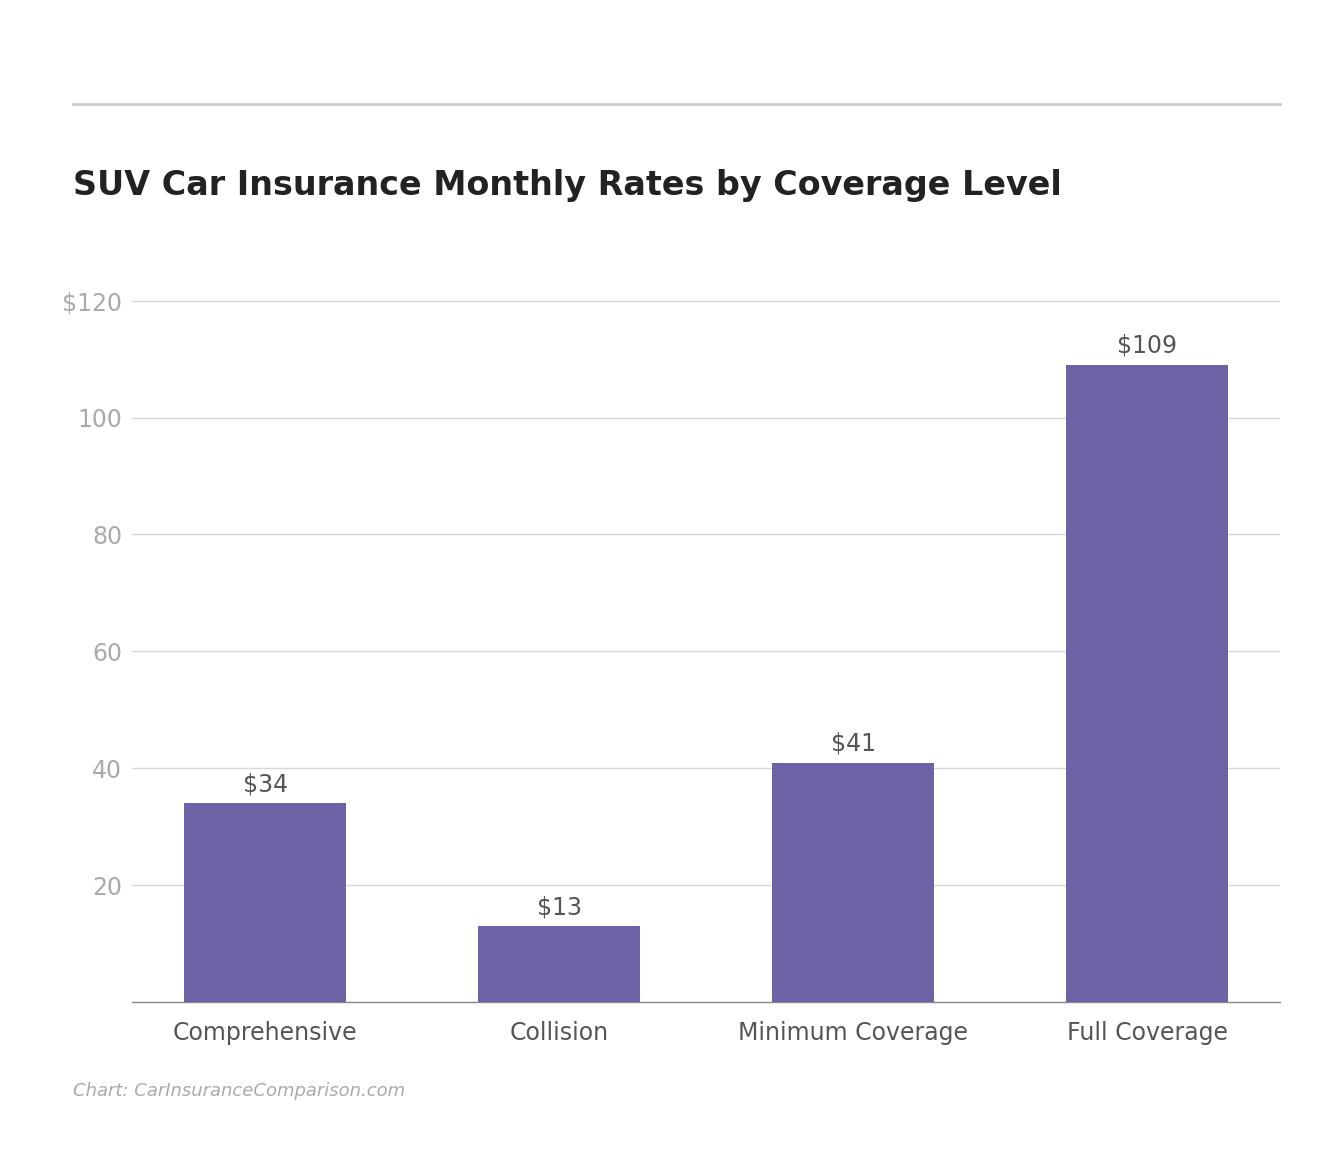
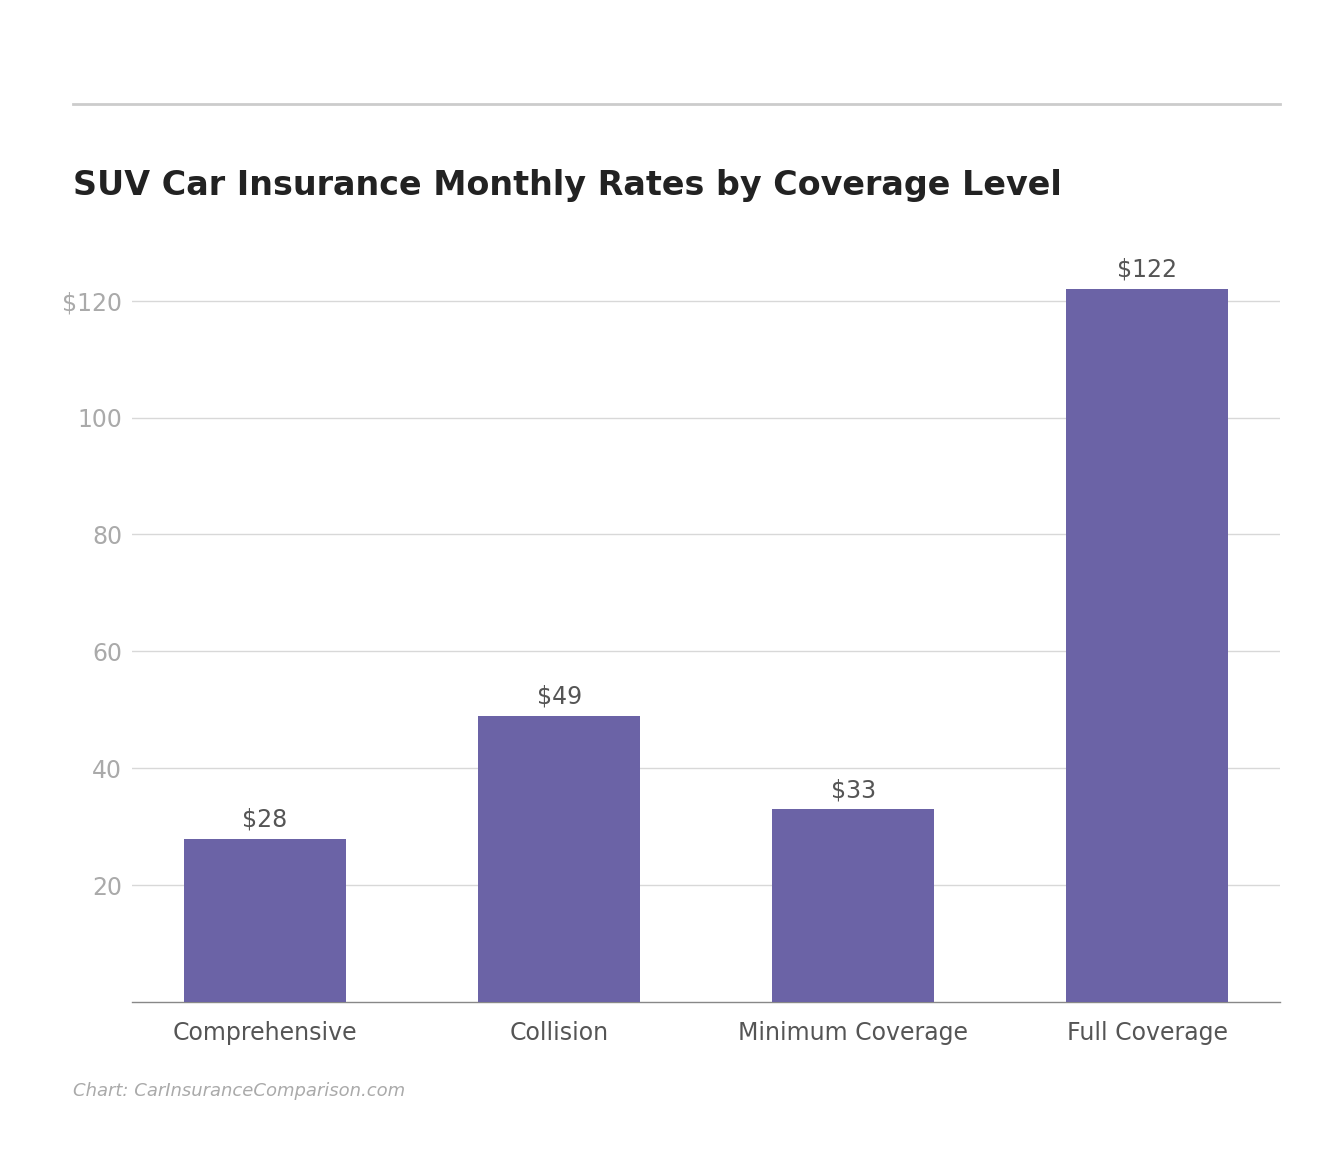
Comprehensive: $34 -> $28
Collision: $13 -> $49
Minimum Coverage: $41 -> $33
Full Coverage: $109 -> $122
